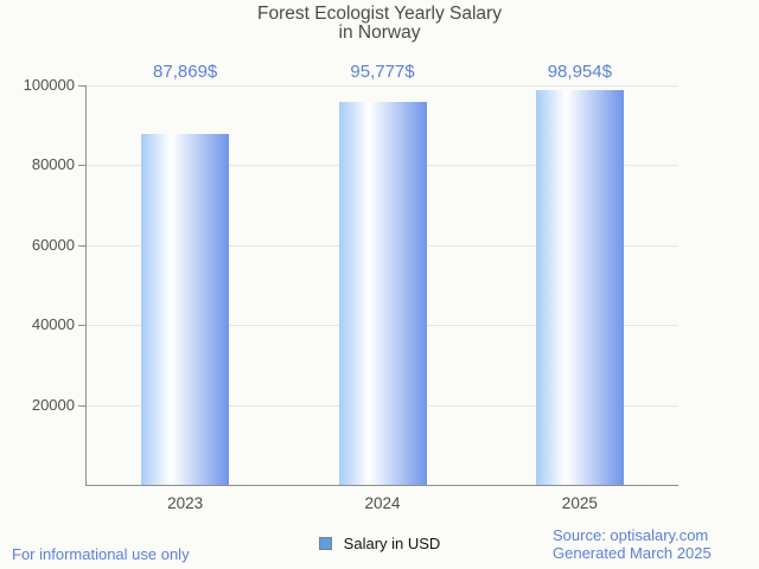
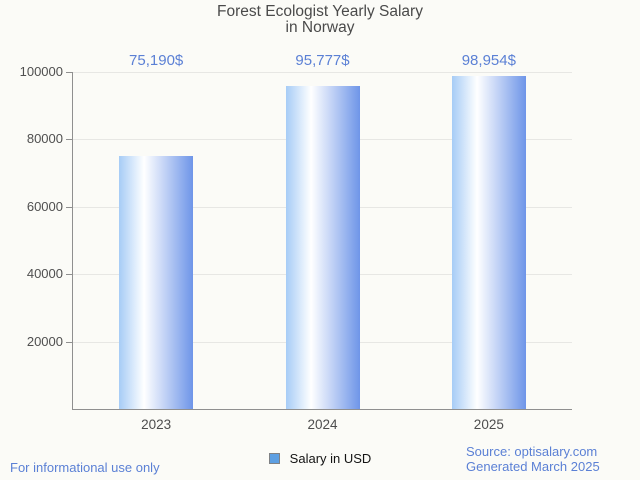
2023: 87,869 -> 75,190
